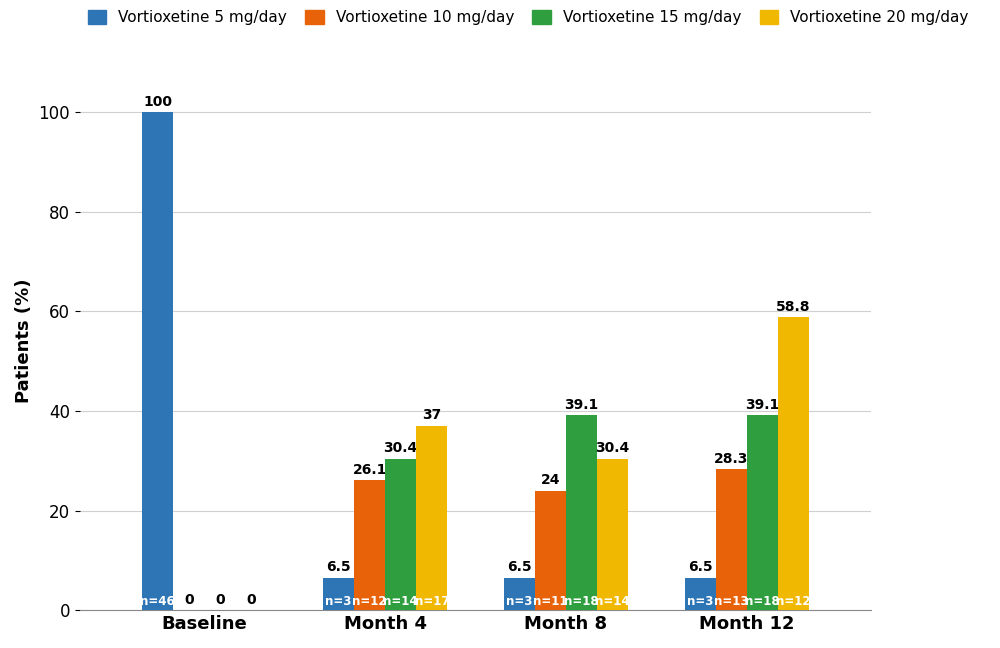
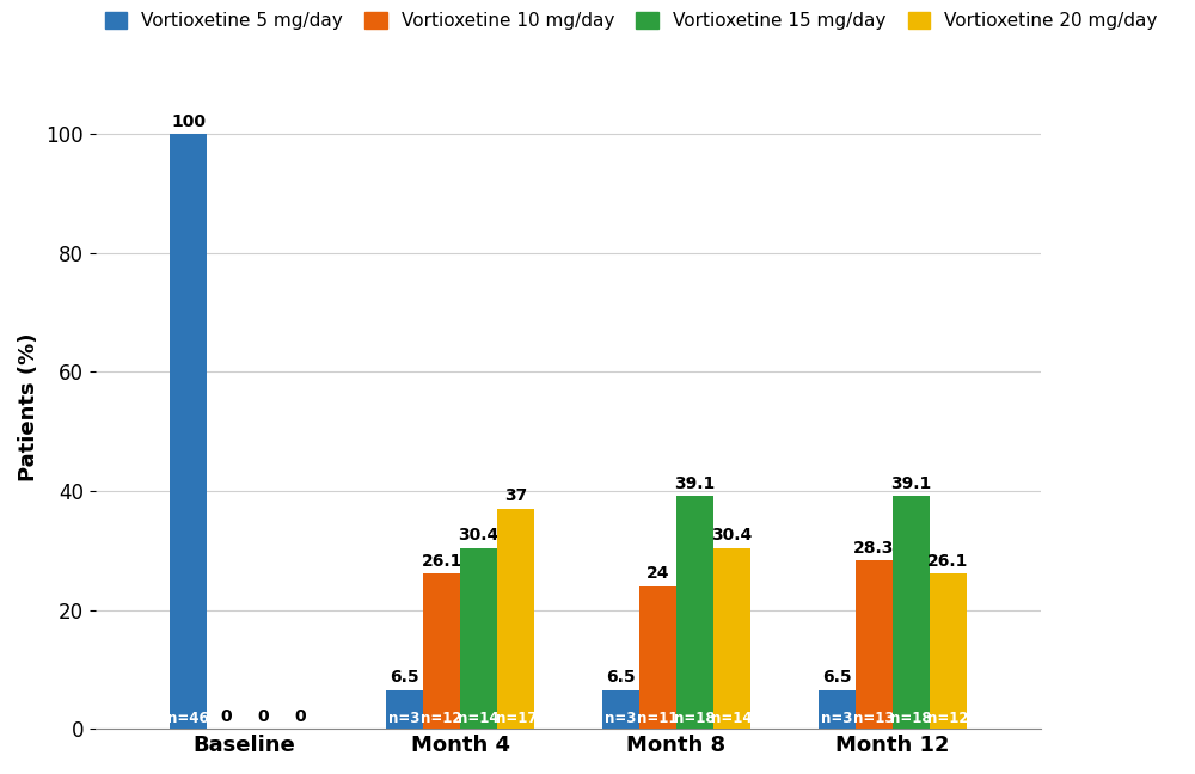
Vortioxetine 20 mg/day/Month 12: 58.8 -> 26.1
